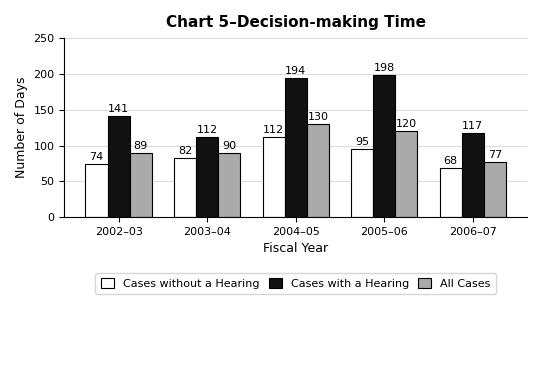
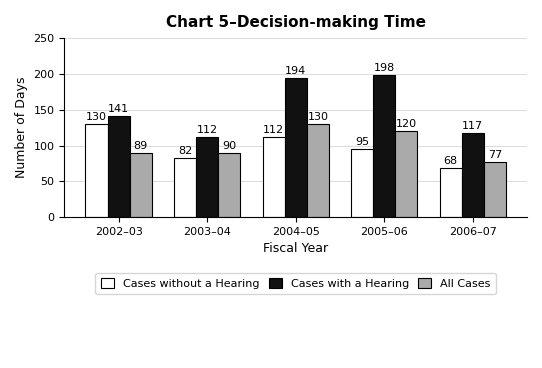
Cases without a Hearing/2002–03: 74 -> 130
